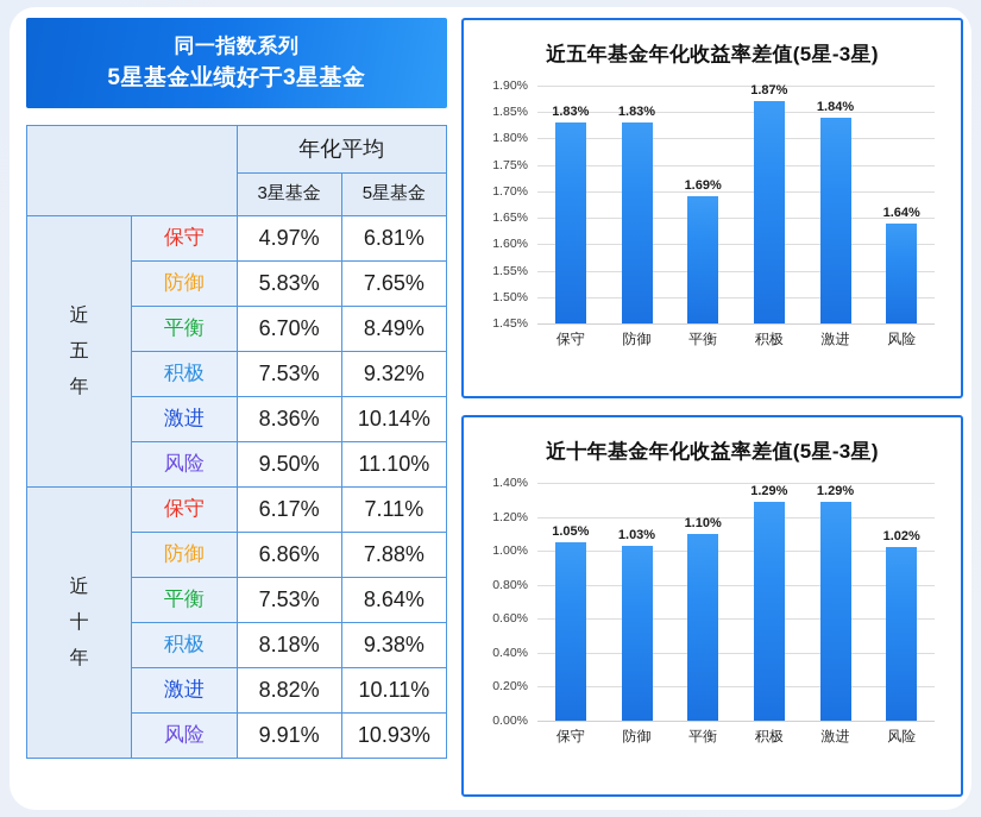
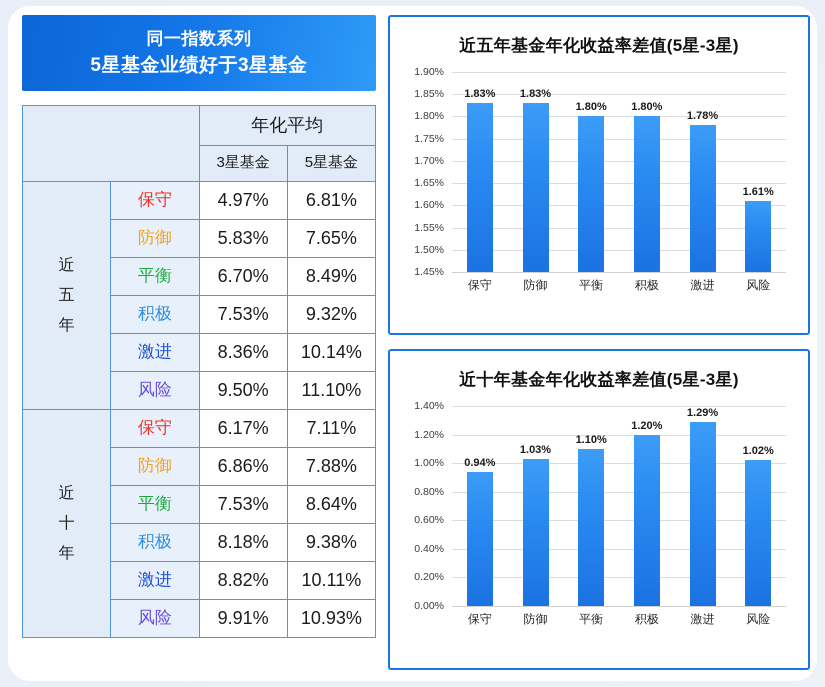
近五年基金年化收益率差值(5星-3星)/平衡: 1.69% -> 1.80%
近五年基金年化收益率差值(5星-3星)/积极: 1.87% -> 1.80%
近五年基金年化收益率差值(5星-3星)/激进: 1.84% -> 1.78%
近五年基金年化收益率差值(5星-3星)/风险: 1.64% -> 1.61%
近十年基金年化收益率差值(5星-3星)/保守: 1.05% -> 0.94%
近十年基金年化收益率差值(5星-3星)/积极: 1.29% -> 1.20%
